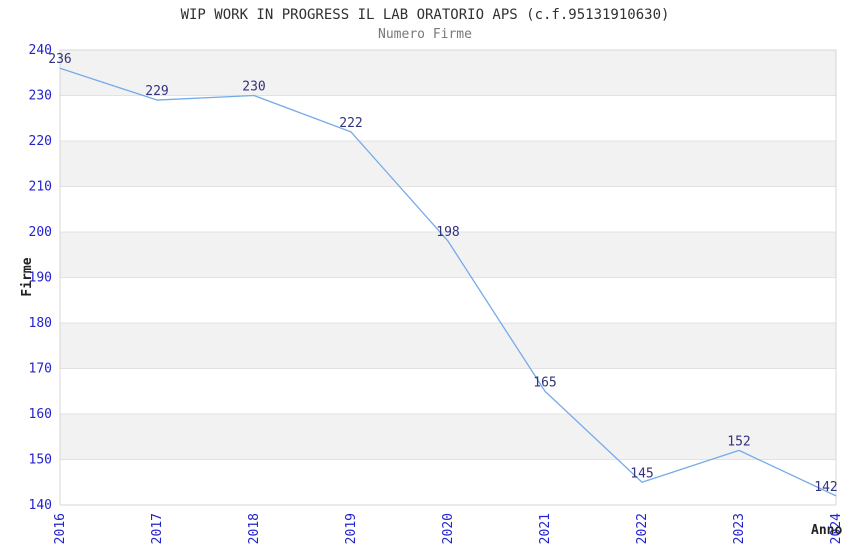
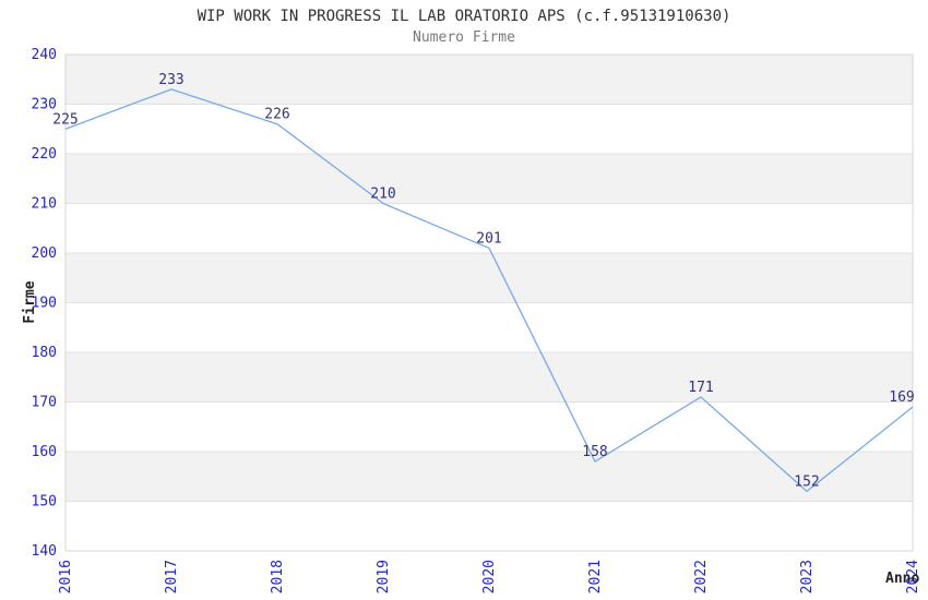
2016: 236 -> 225
2017: 229 -> 233
2018: 230 -> 226
2019: 222 -> 210
2020: 198 -> 201
2021: 165 -> 158
2022: 145 -> 171
2024: 142 -> 169
